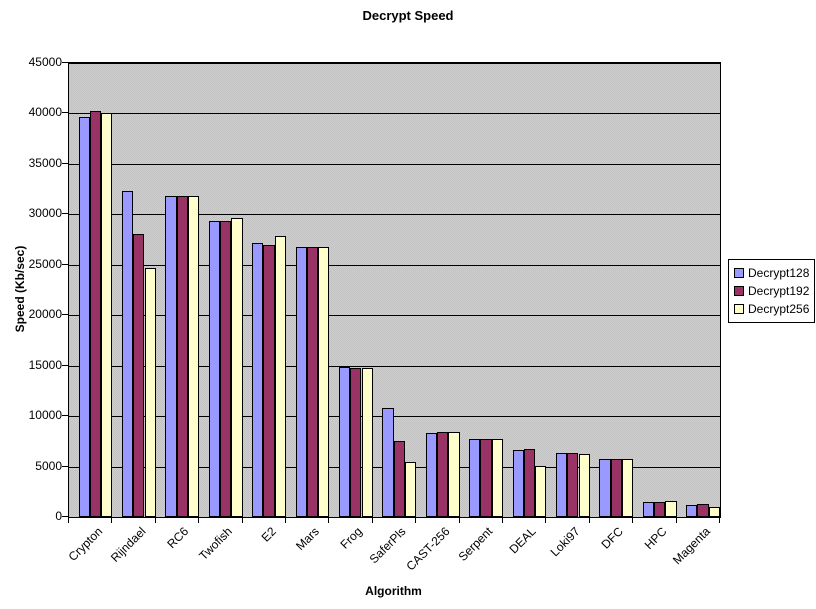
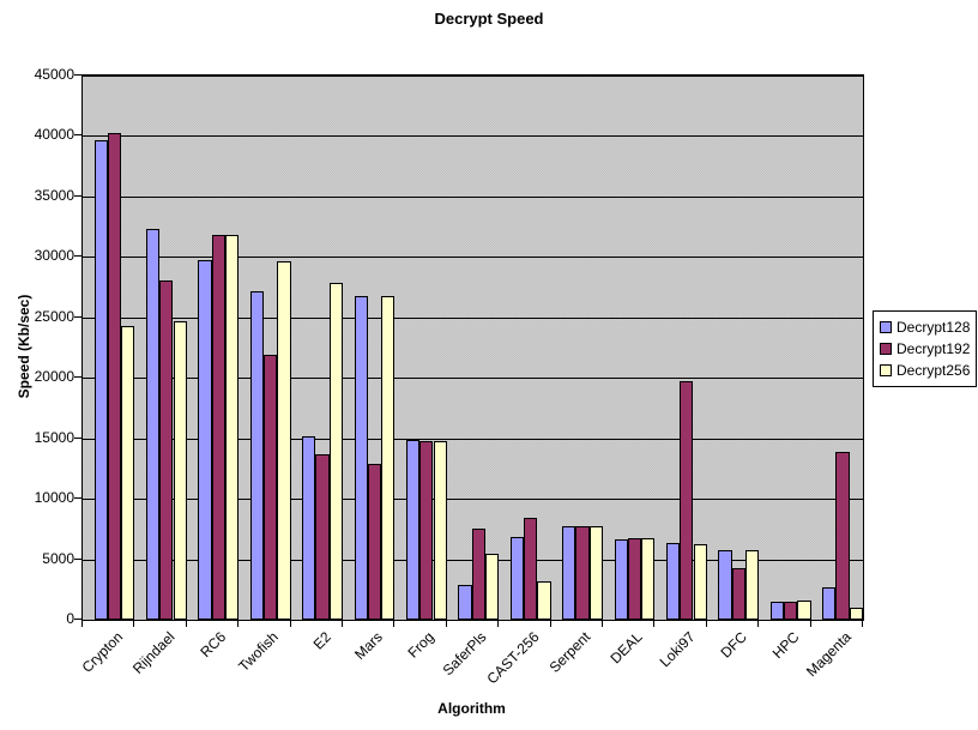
Decrypt256/Crypton: 40000 -> 24300
Decrypt128/RC6: 31800 -> 29700
Decrypt128/Twofish: 29300 -> 27200
Decrypt192/Twofish: 29300 -> 21900
Decrypt128/E2: 27200 -> 15200
Decrypt192/E2: 27000 -> 13700
Decrypt192/Mars: 26800 -> 12900
Decrypt128/SaferPls: 10800 -> 2900
Decrypt128/CAST-256: 8300 -> 6800
Decrypt256/CAST-256: 8400 -> 3200
Decrypt256/DEAL: 5100 -> 6700
Decrypt192/Loki97: 6300 -> 19700
Decrypt192/DFC: 5800 -> 4300
Decrypt128/Magenta: 1200 -> 2700
Decrypt192/Magenta: 1300 -> 13900
